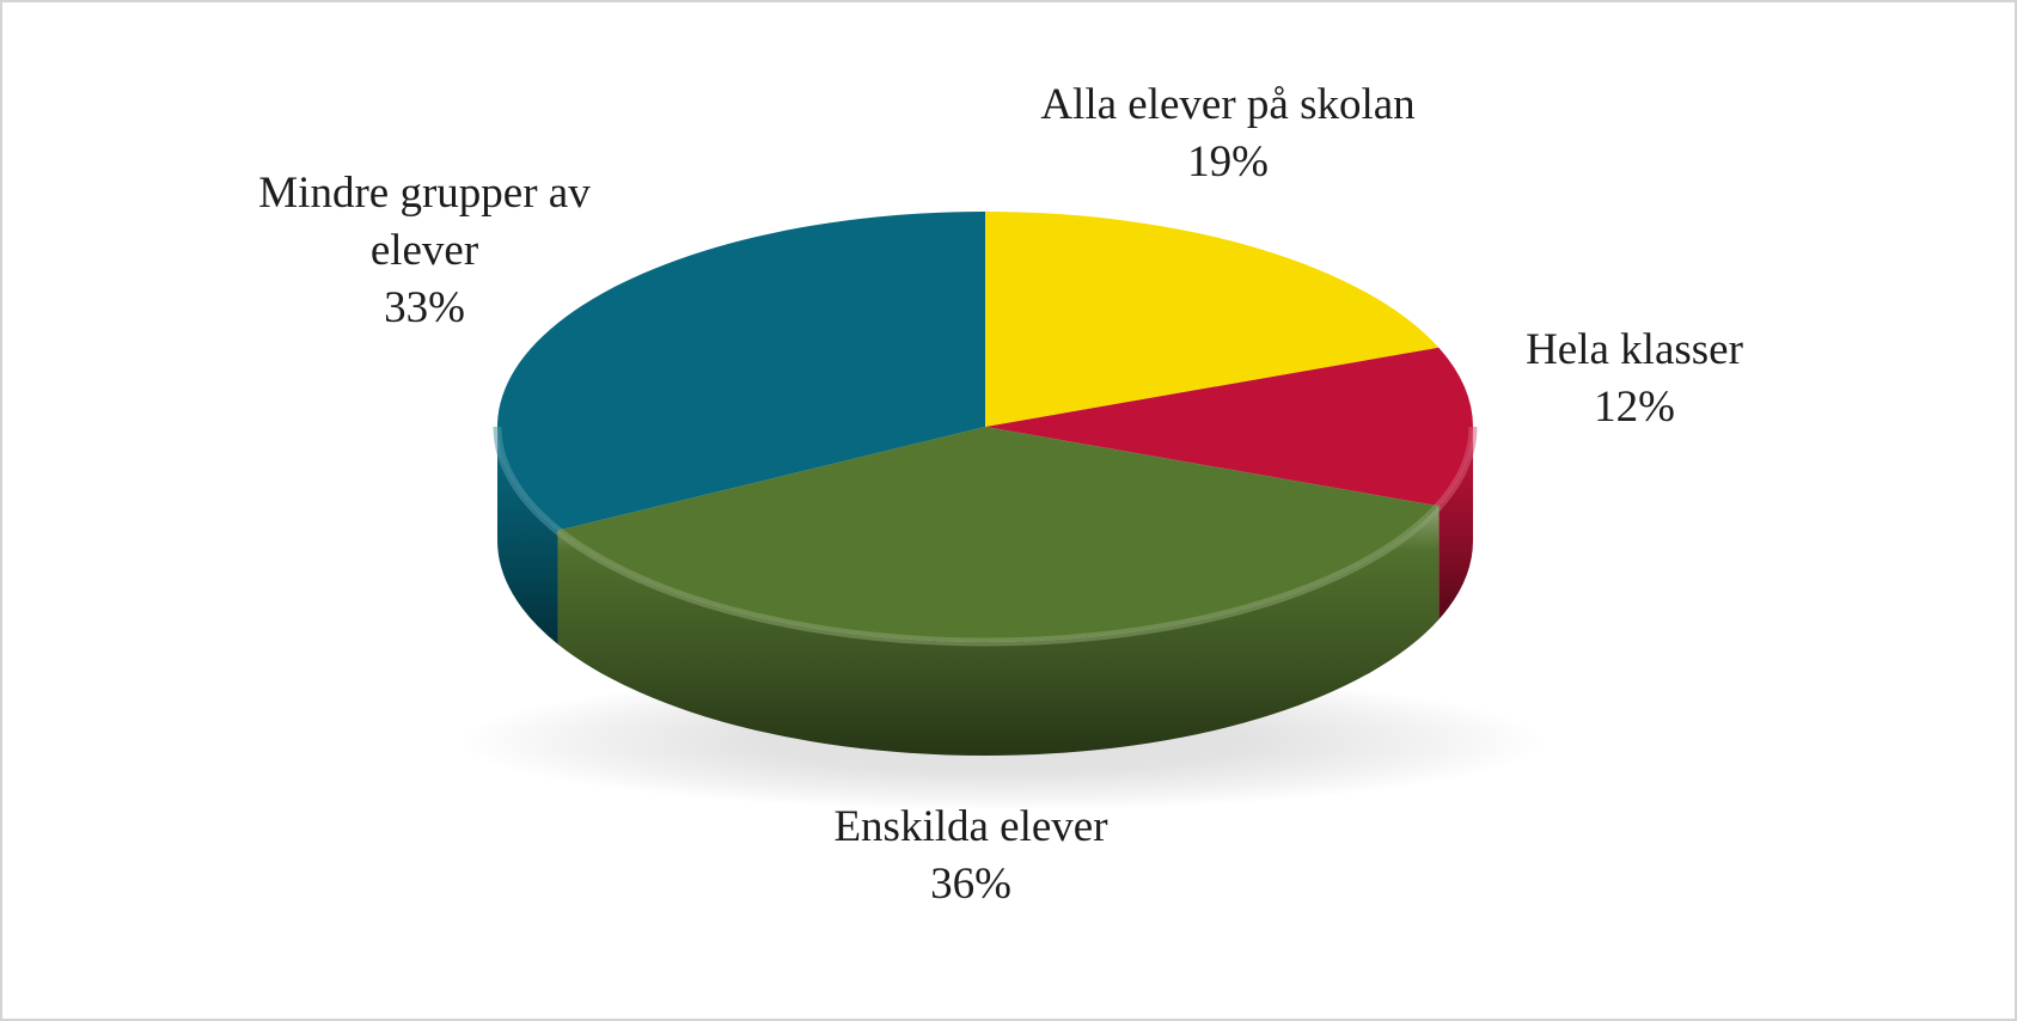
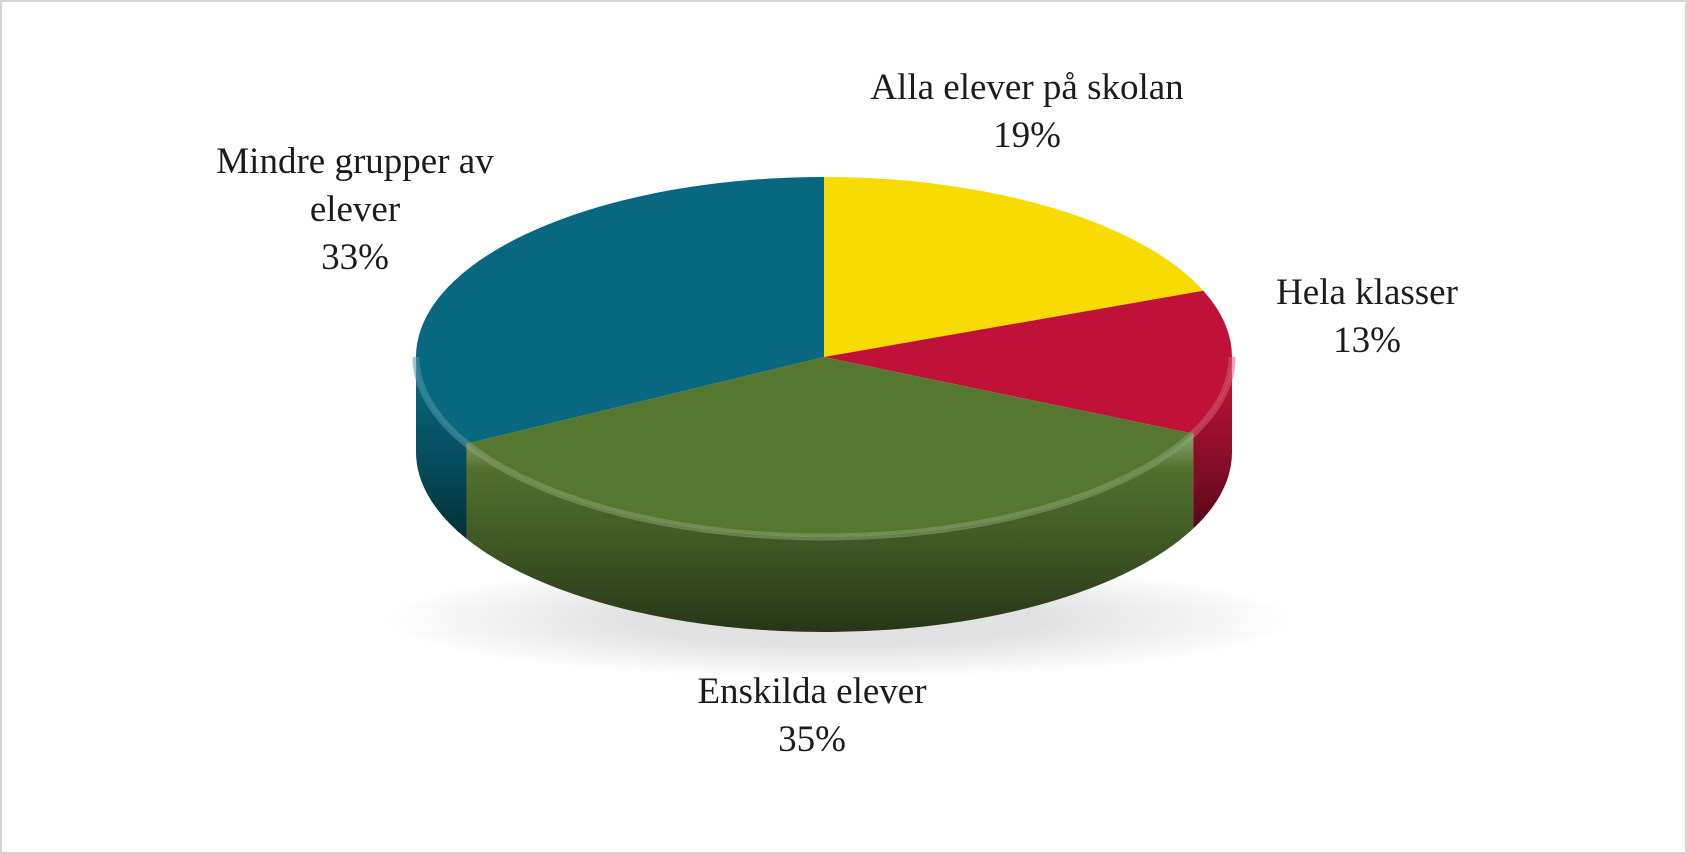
Hela klasser: 12% -> 13%
Enskilda elever: 36% -> 35%
